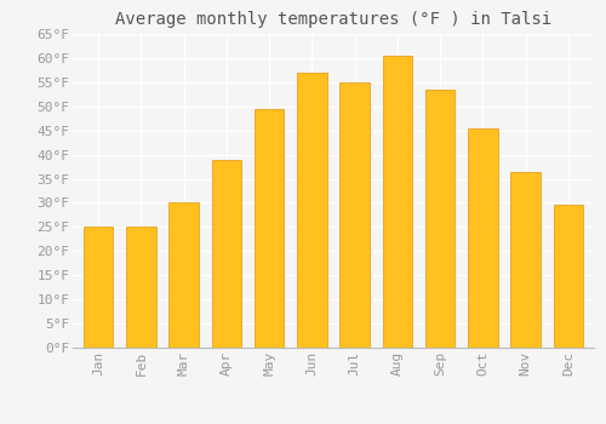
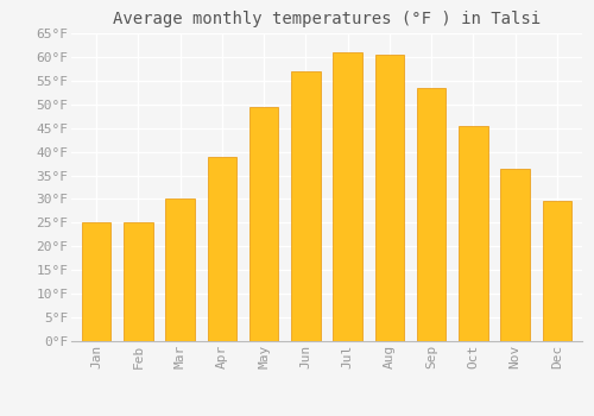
Jul: 55.0°F -> 61.0°F
